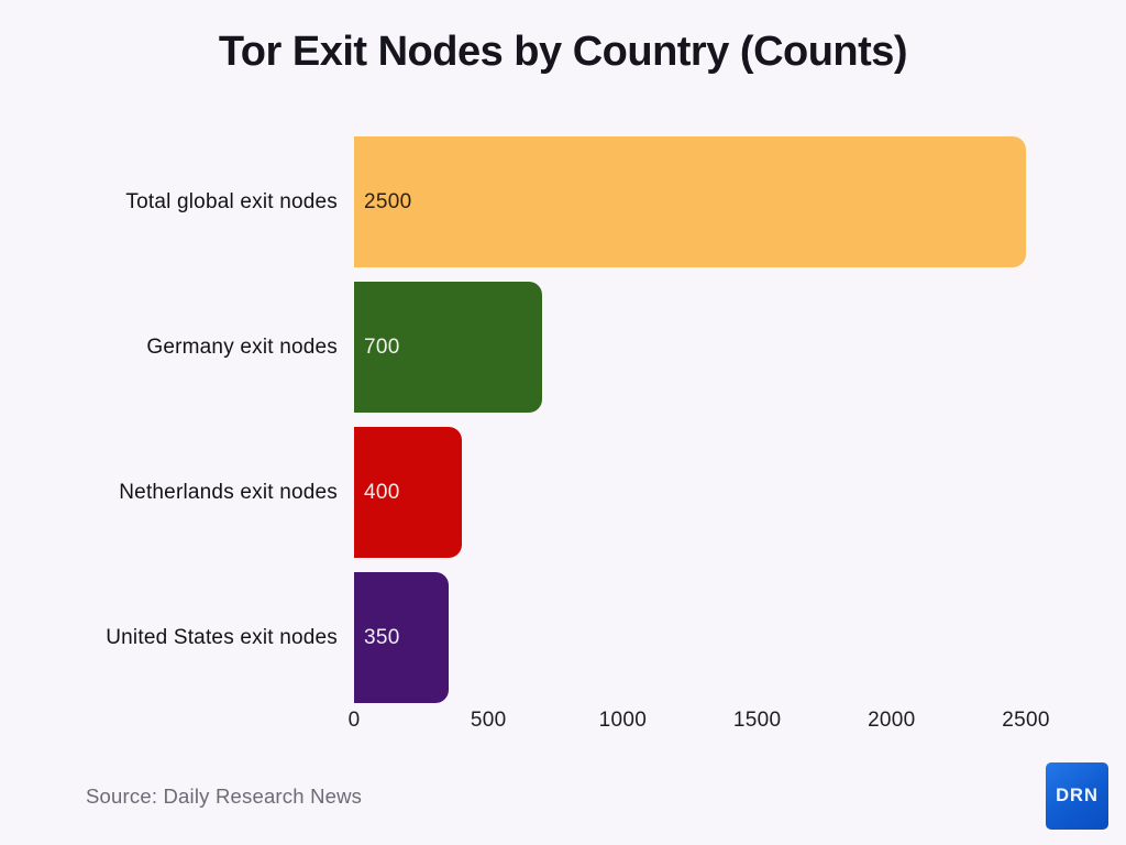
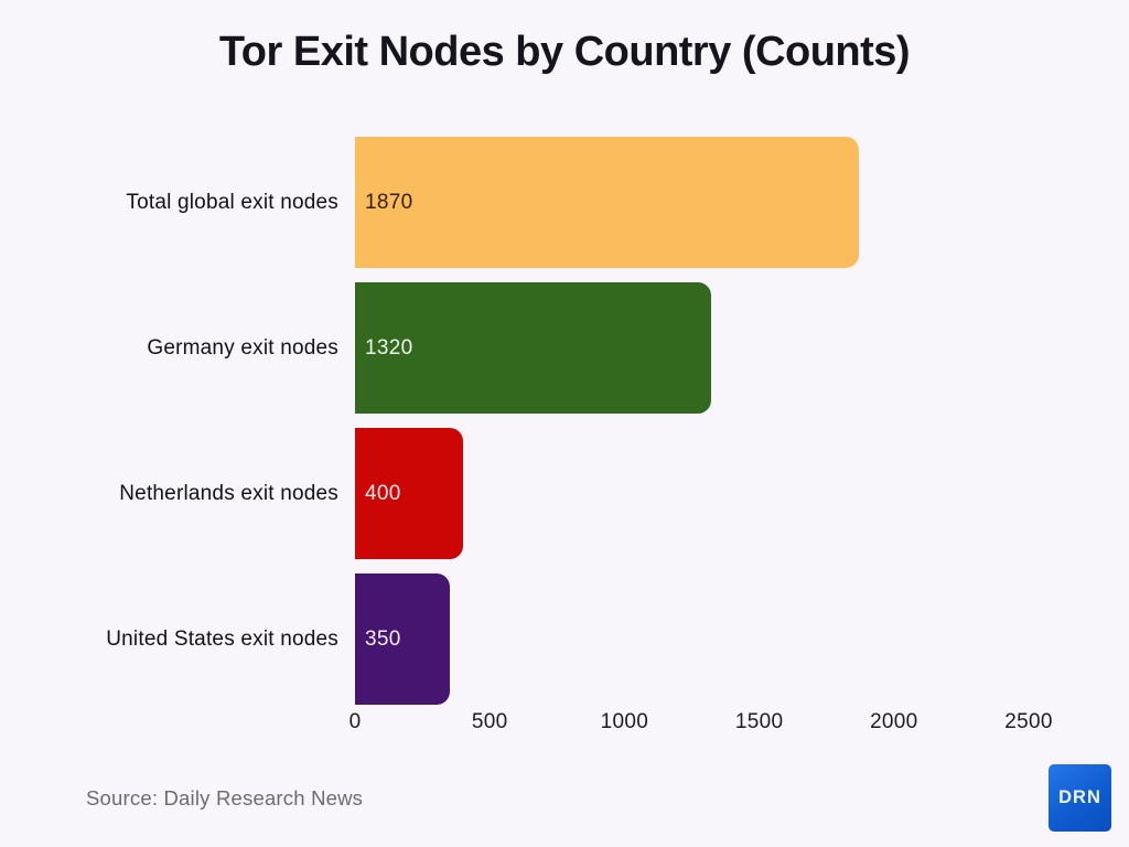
Total global exit nodes: 2500 -> 1870
Germany exit nodes: 700 -> 1320
